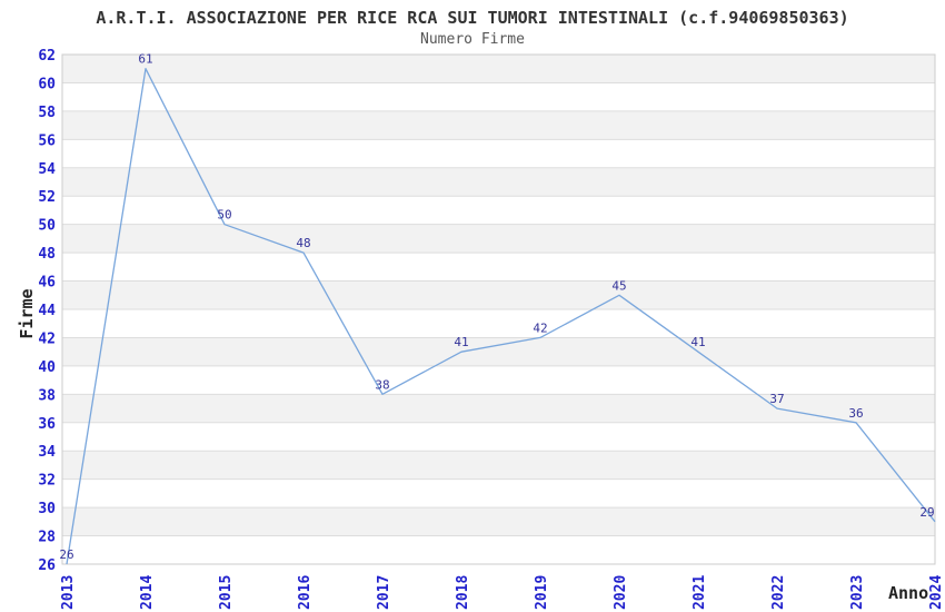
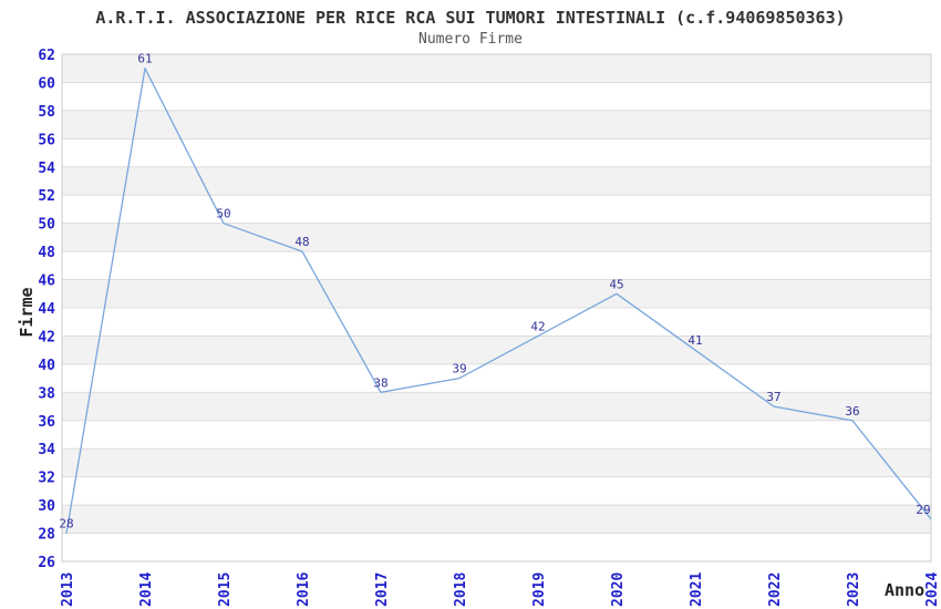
2013: 26 -> 28
2018: 41 -> 39
